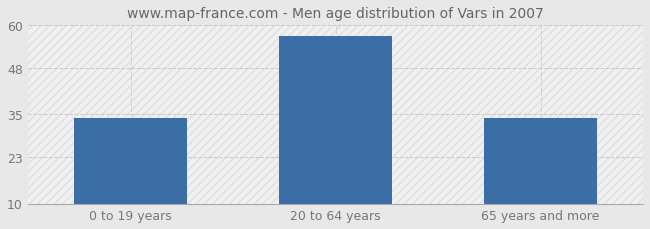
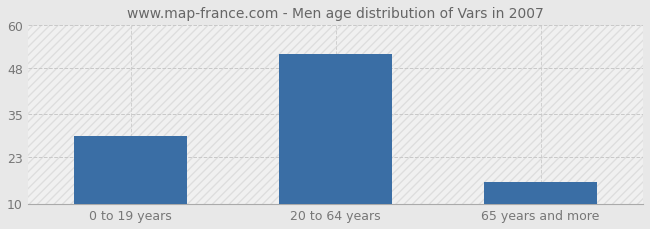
0 to 19 years: 34 -> 29
20 to 64 years: 57 -> 52
65 years and more: 34 -> 16
